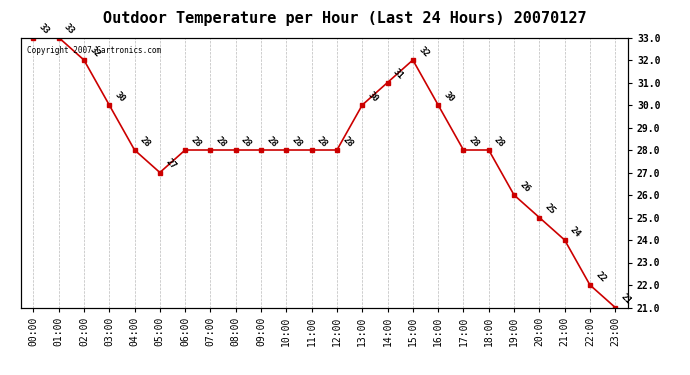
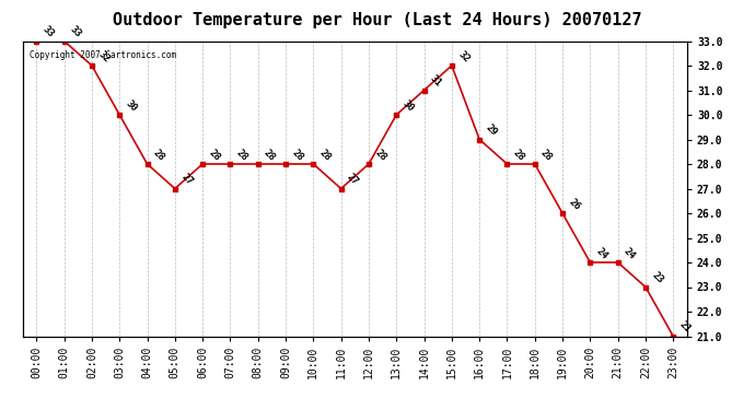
11:00: 28 -> 27
16:00: 30 -> 29
20:00: 25 -> 24
22:00: 22 -> 23
